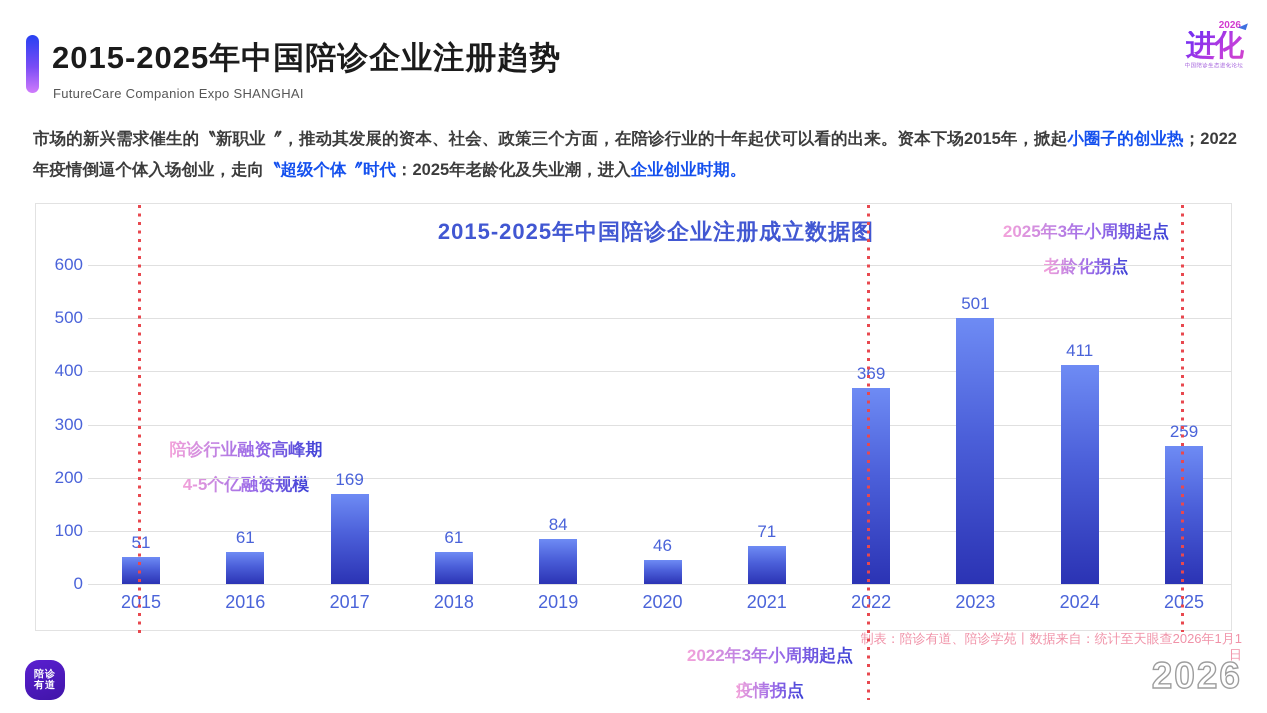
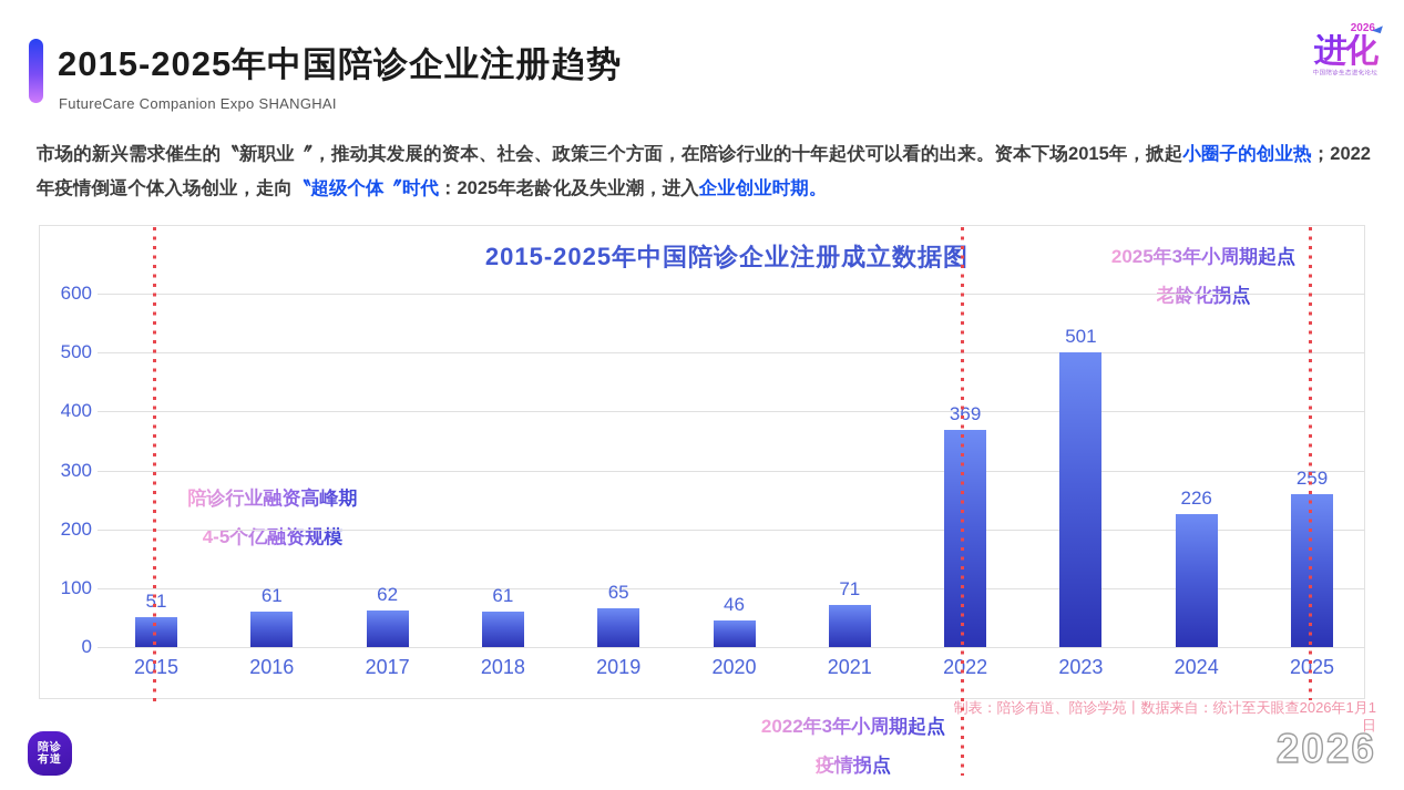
2017: 169 -> 62
2019: 84 -> 65
2024: 411 -> 226
